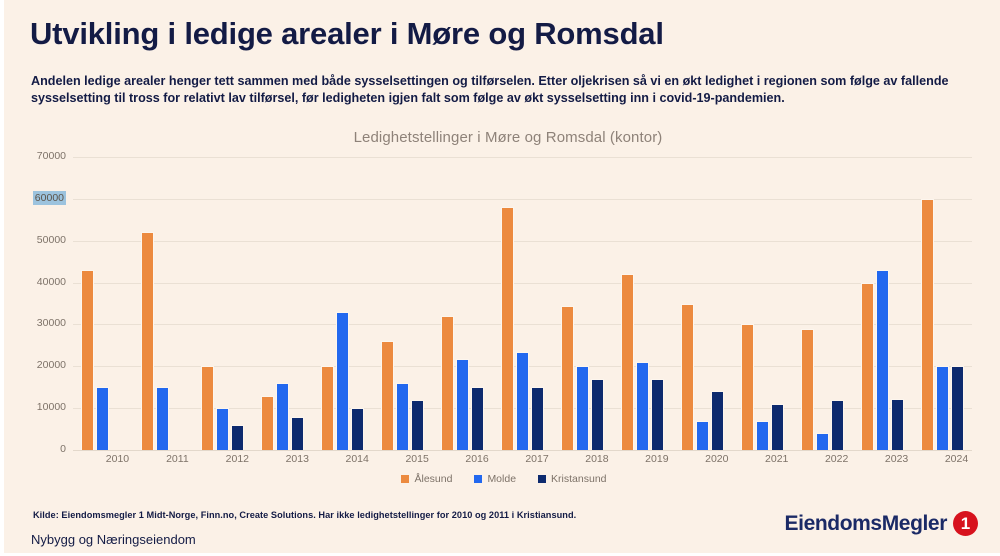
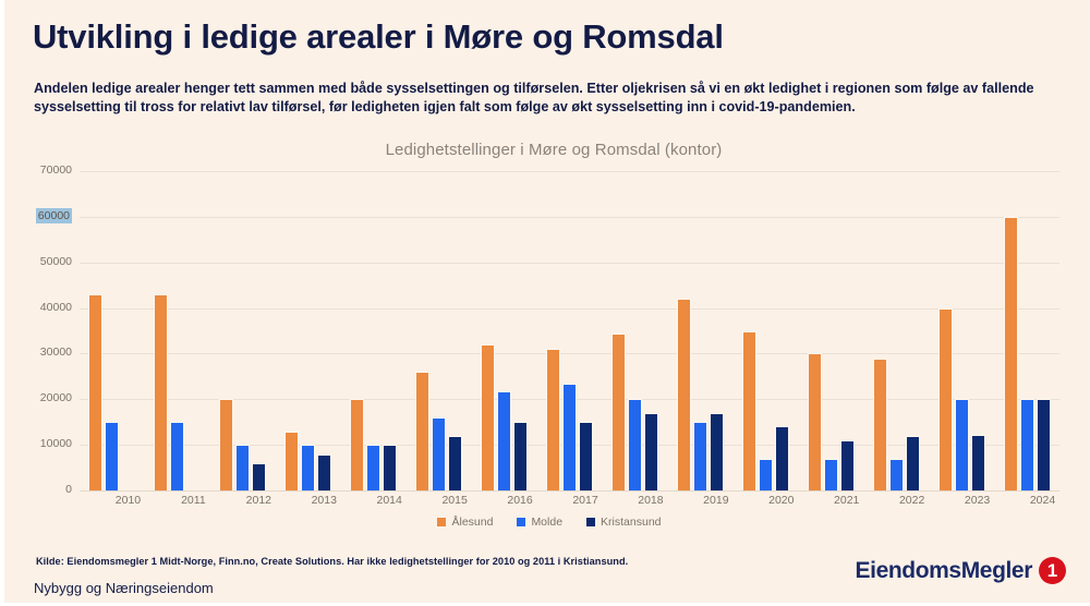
Ålesund/2011: 52000 -> 43000
Molde/2013: 16000 -> 10000
Molde/2014: 33000 -> 10000
Ålesund/2017: 58000 -> 31000
Molde/2019: 21000 -> 15000
Molde/2022: 4000 -> 7000
Molde/2023: 43000 -> 20000
